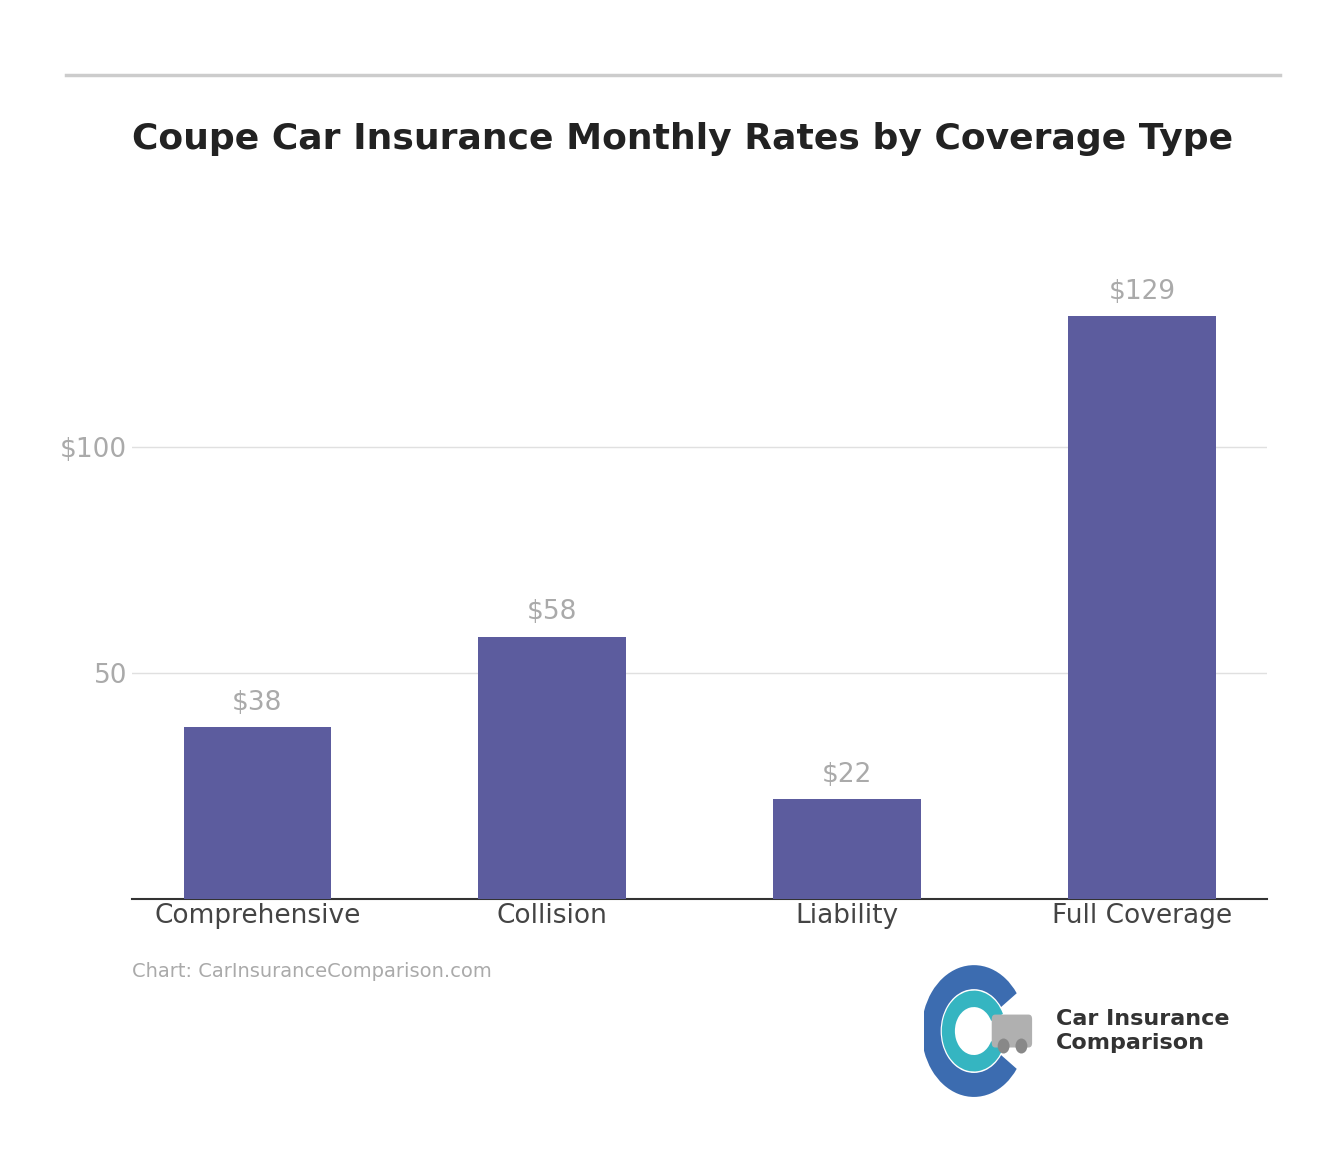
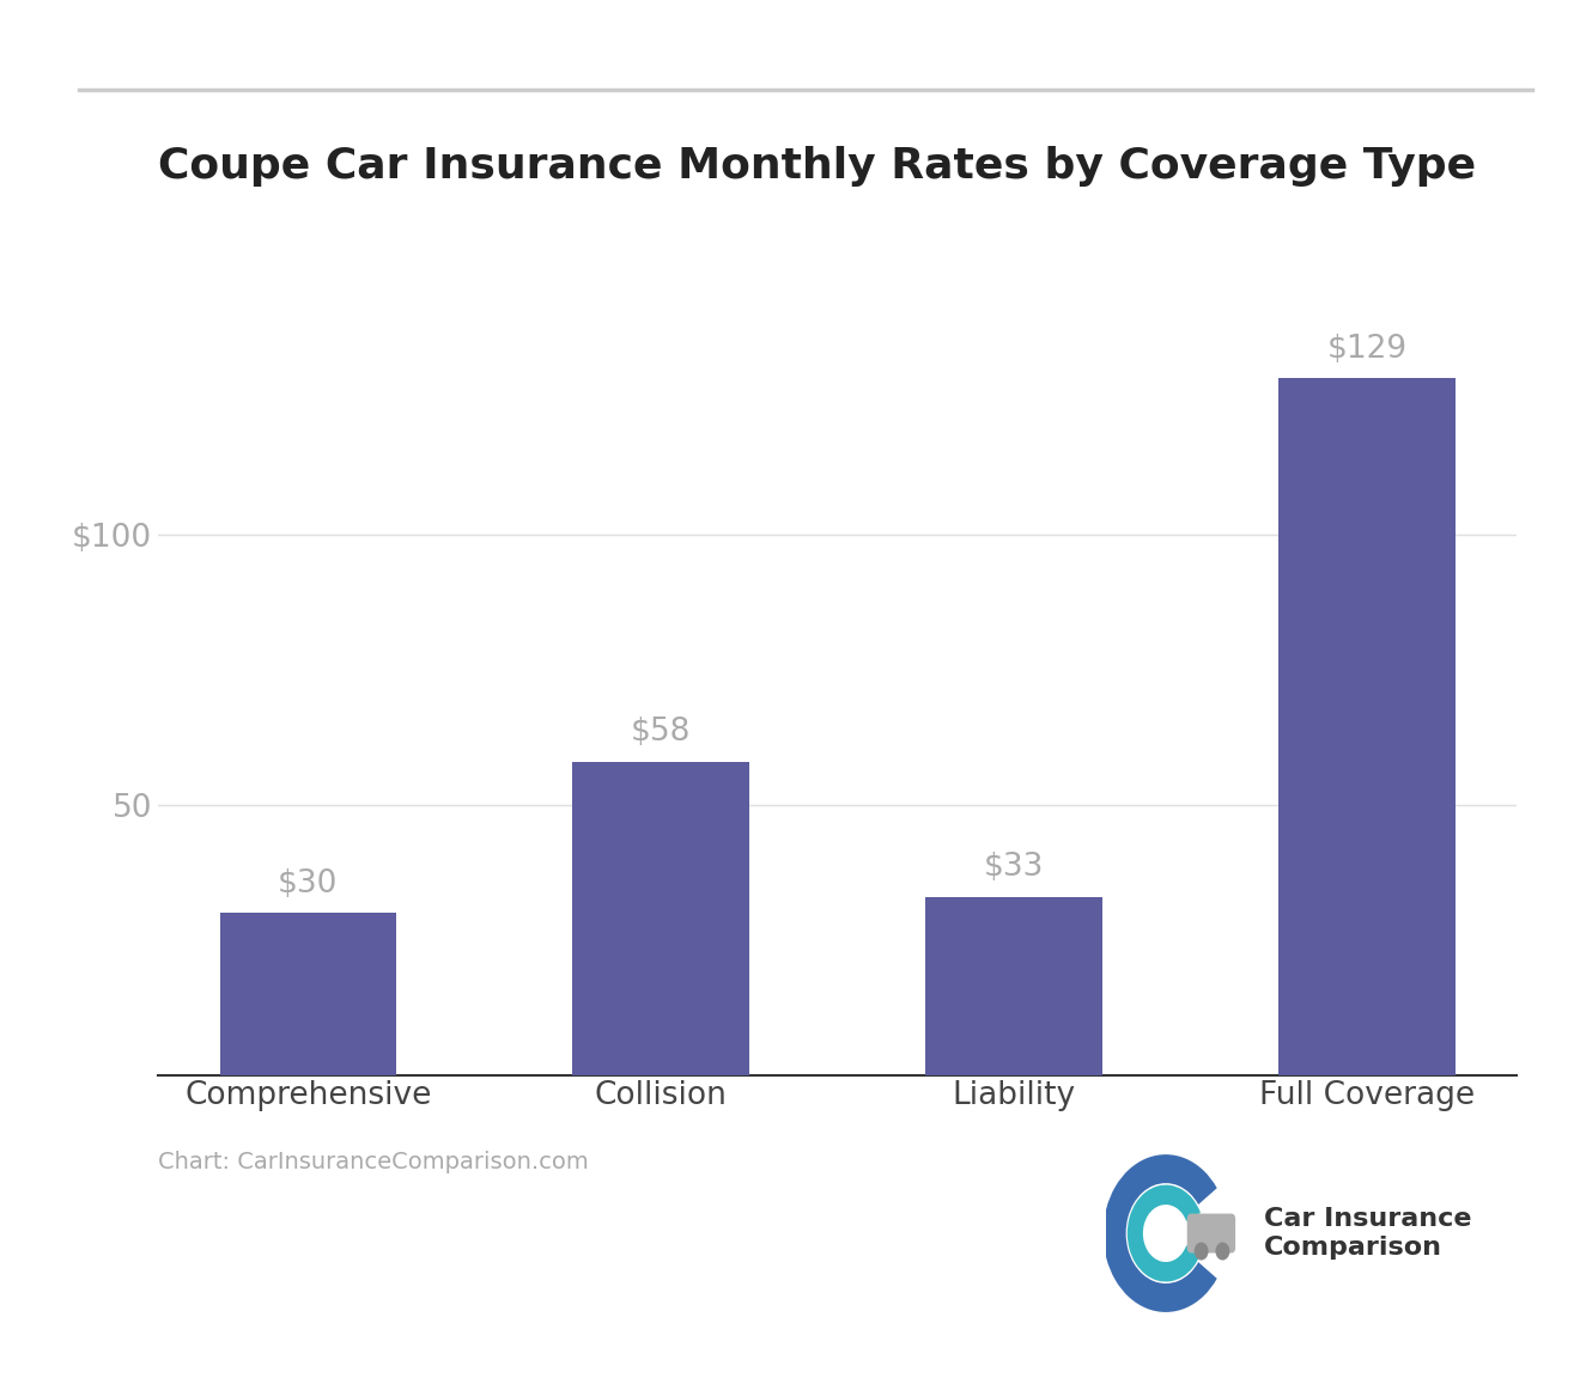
Comprehensive: $38 -> $30
Liability: $22 -> $33
